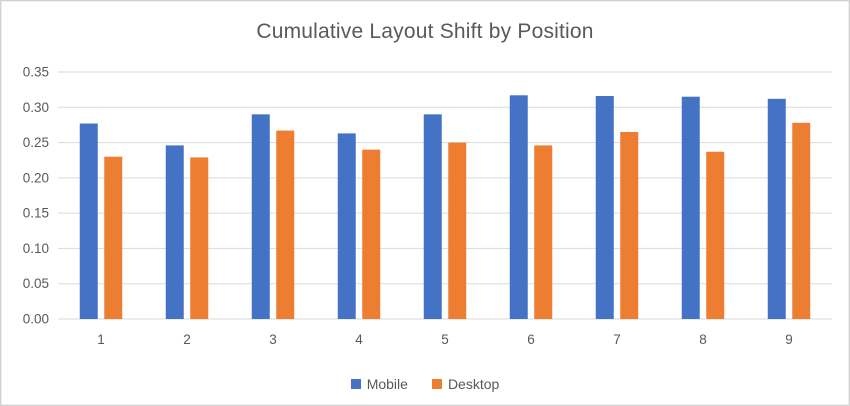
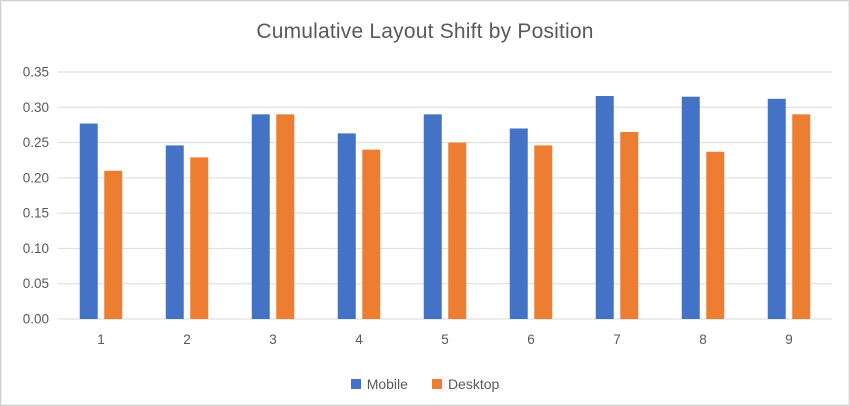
Desktop/1: 0.23 -> 0.21
Desktop/3: 0.27 -> 0.29
Mobile/6: 0.32 -> 0.27
Desktop/9: 0.28 -> 0.29
